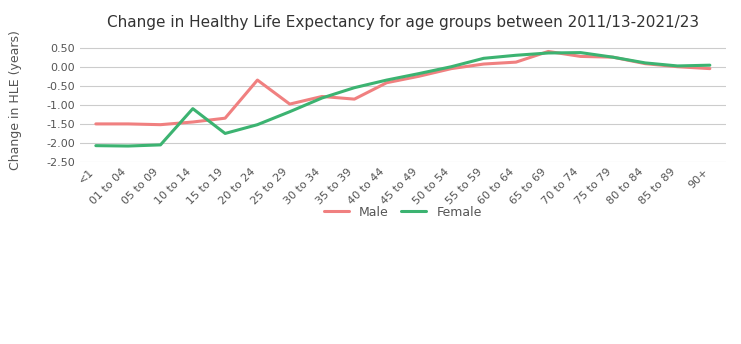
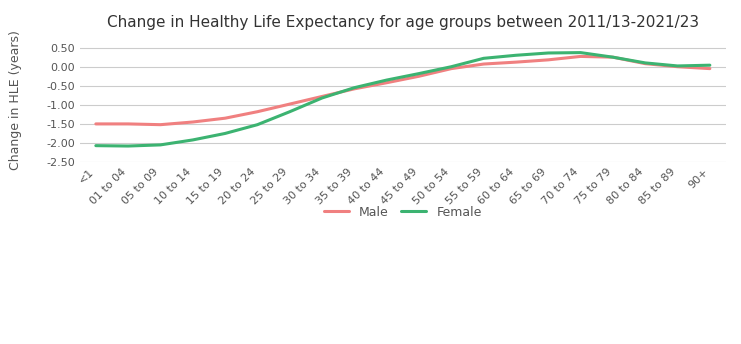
Female/10 to 14: -1.10 -> -1.92
Male/20 to 24: -0.35 -> -1.18
Male/35 to 39: -0.85 -> -0.58
Male/65 to 69: 0.40 -> 0.18
